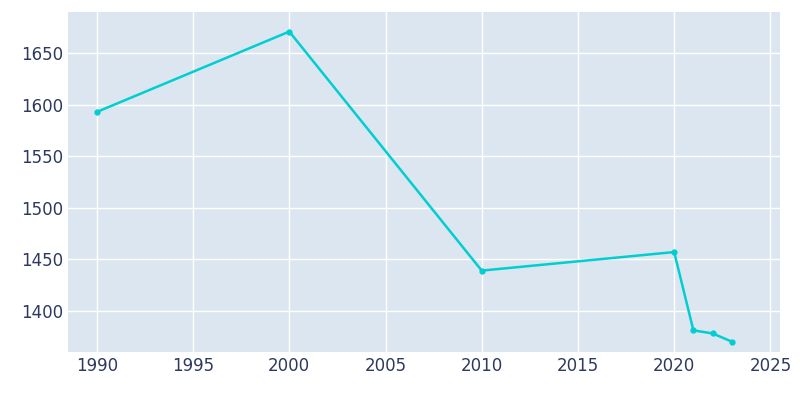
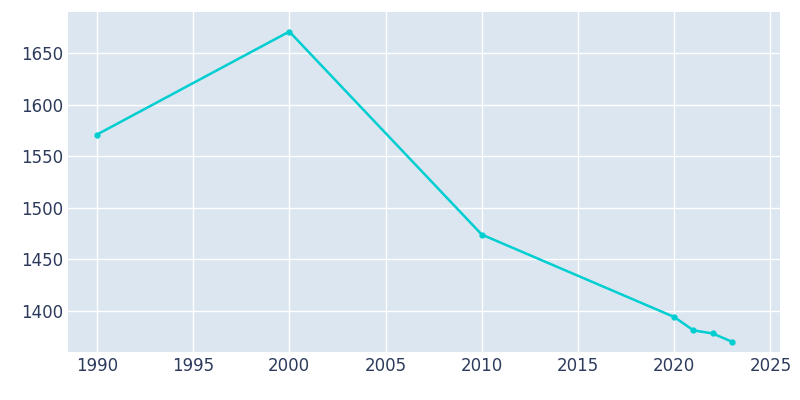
1990: 1593 -> 1571
2010: 1439 -> 1474
2020: 1457 -> 1394
